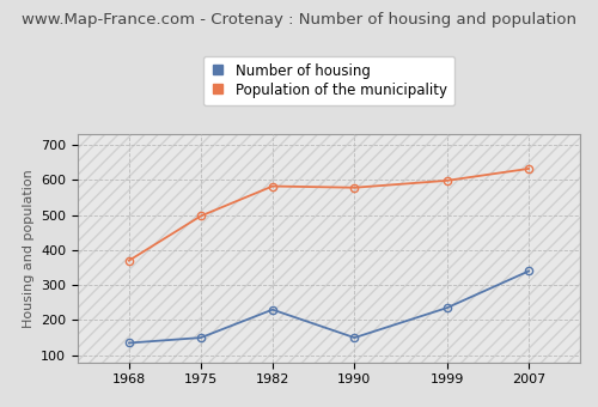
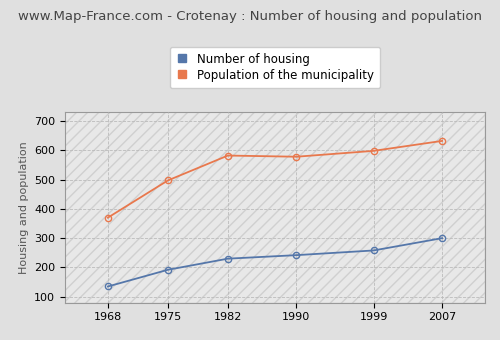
Number of housing/1975: 150 -> 192
Number of housing/1990: 150 -> 242
Number of housing/1999: 235 -> 258
Number of housing/2007: 340 -> 300
